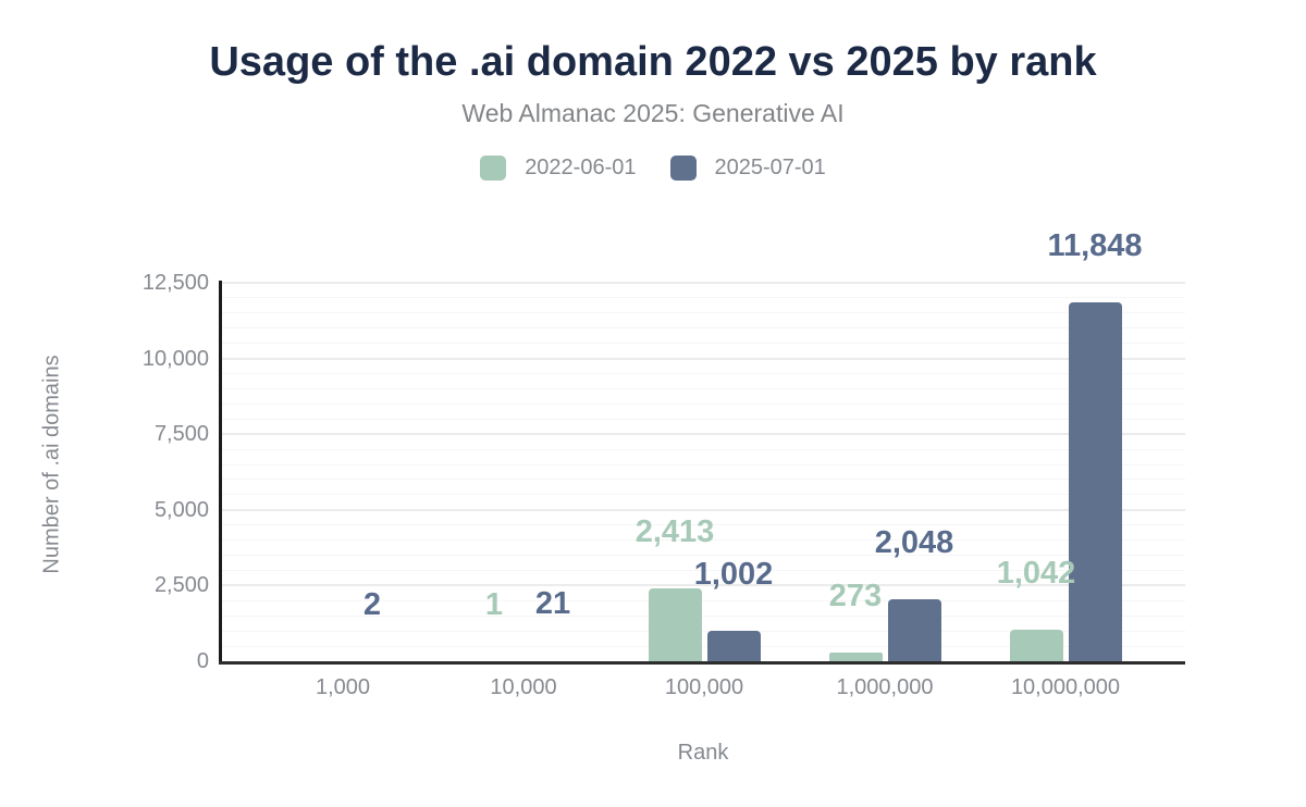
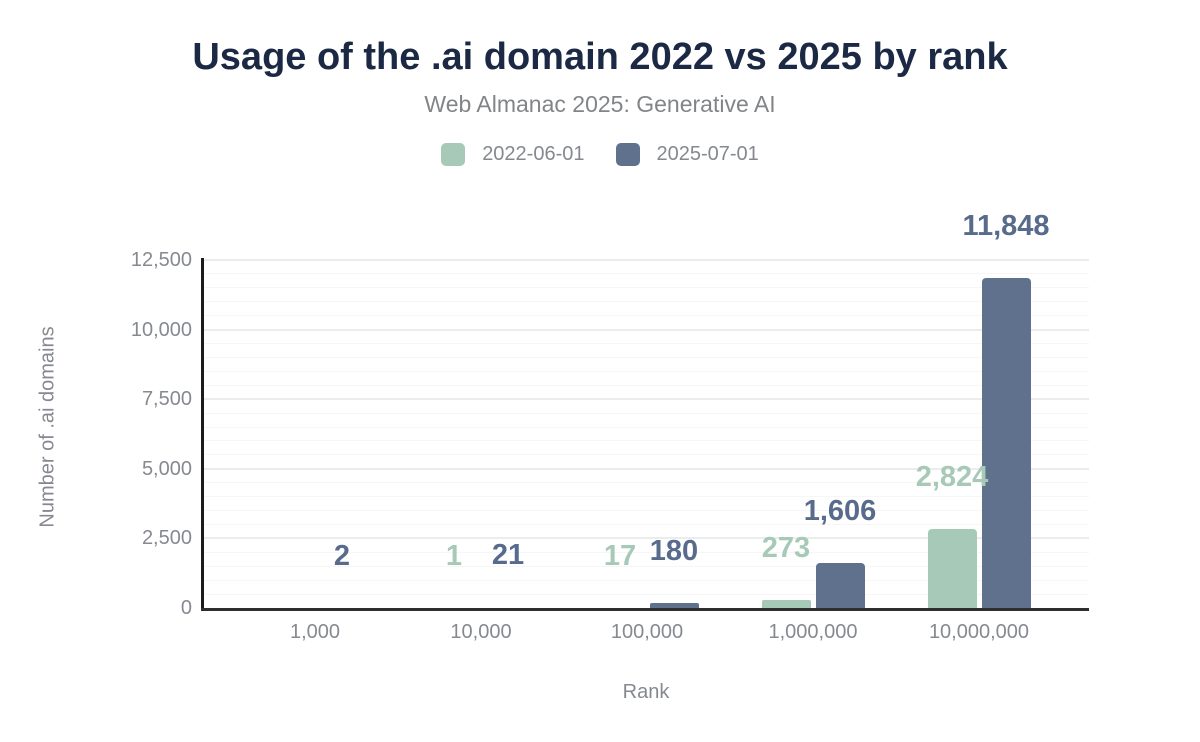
2022-06-01/100,000: 2,413 -> 17
2025-07-01/100,000: 1,002 -> 180
2025-07-01/1,000,000: 2,048 -> 1,606
2022-06-01/10,000,000: 1,042 -> 2,824
